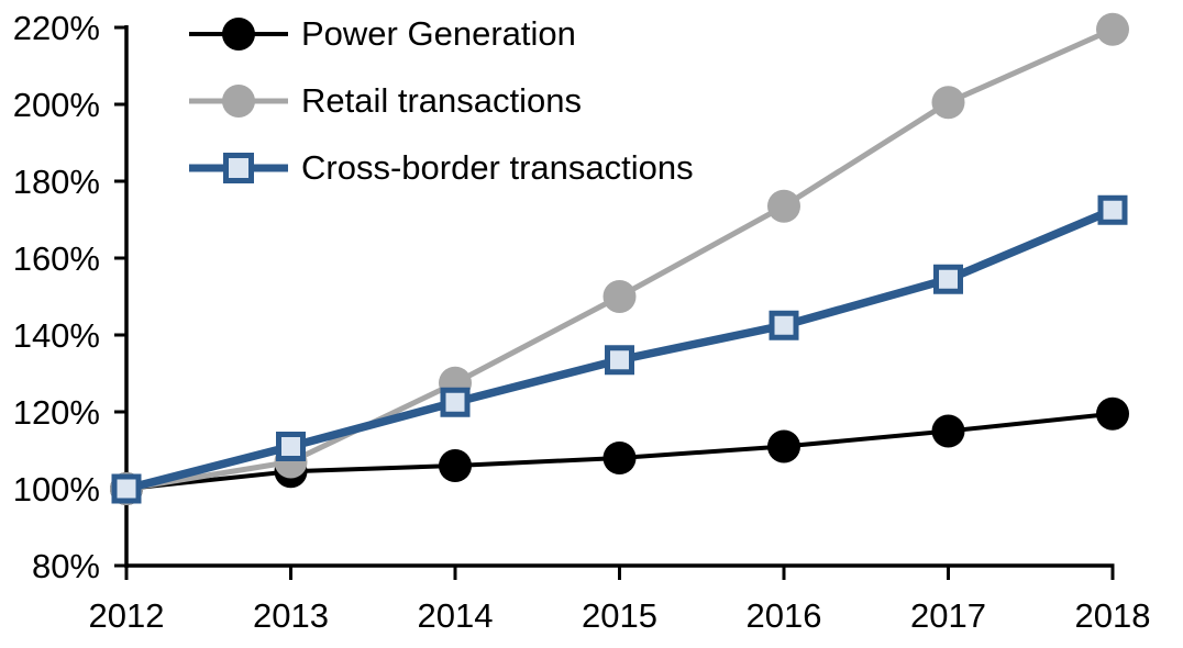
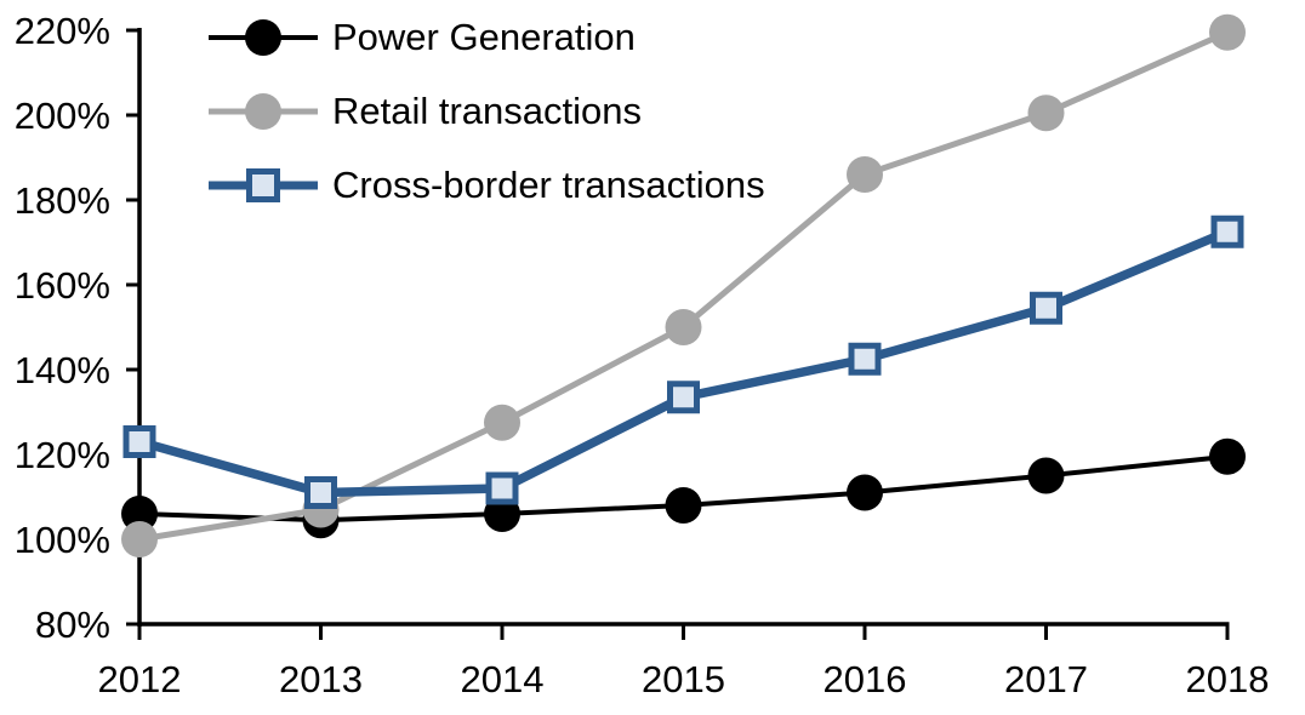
Power Generation/2012: 100% -> 106%
Cross-border transactions/2012: 100% -> 123%
Cross-border transactions/2014: 122% -> 112%
Retail transactions/2016: 174% -> 186%
